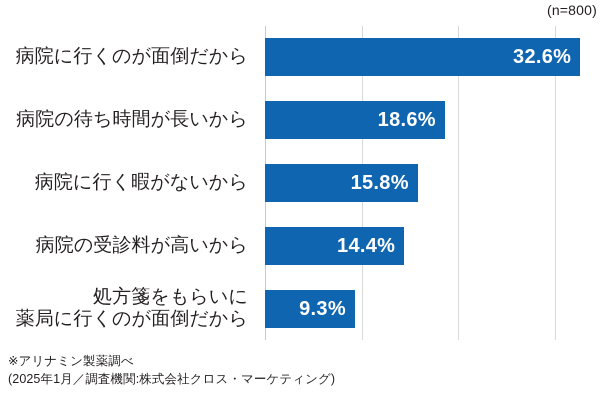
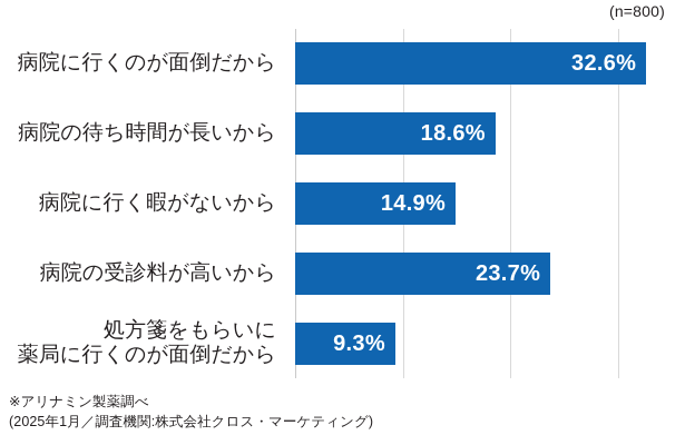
病院に行く暇がないから: 15.8% -> 14.9%
病院の受診料が高いから: 14.4% -> 23.7%
